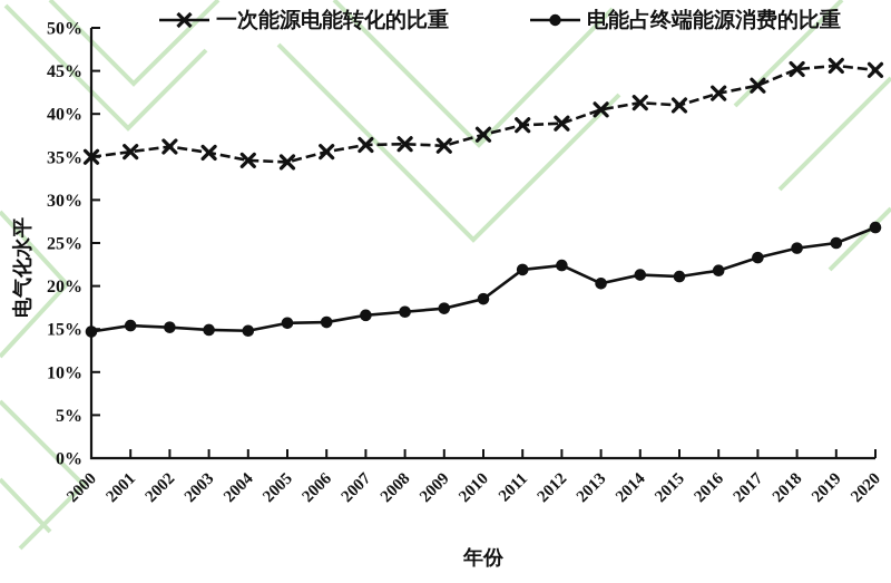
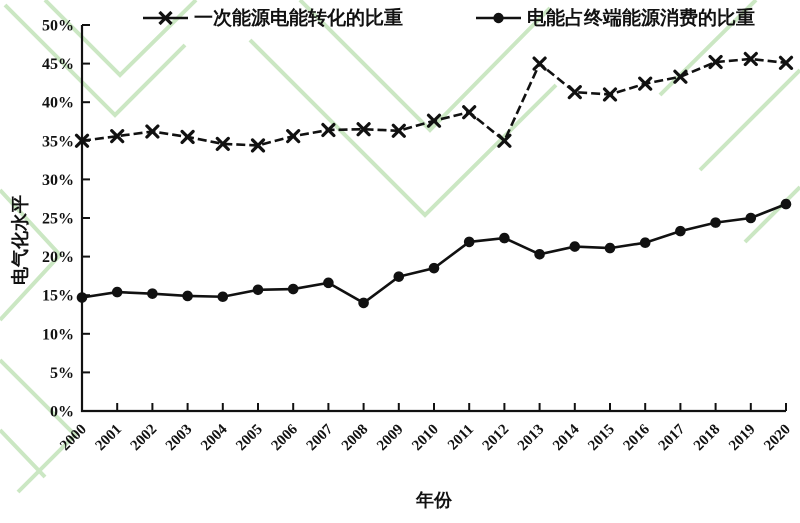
电能占终端能源消费的比重/2008: 17% -> 14%
一次能源电能转化的比重/2012: 39% -> 35%
一次能源电能转化的比重/2013: 40% -> 45%
